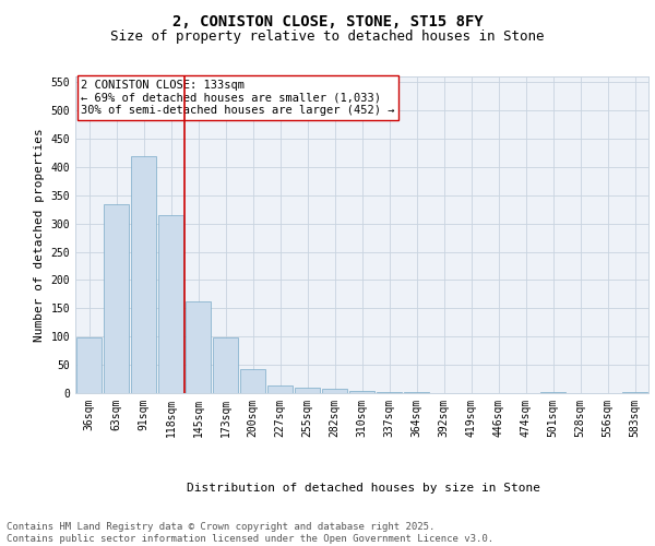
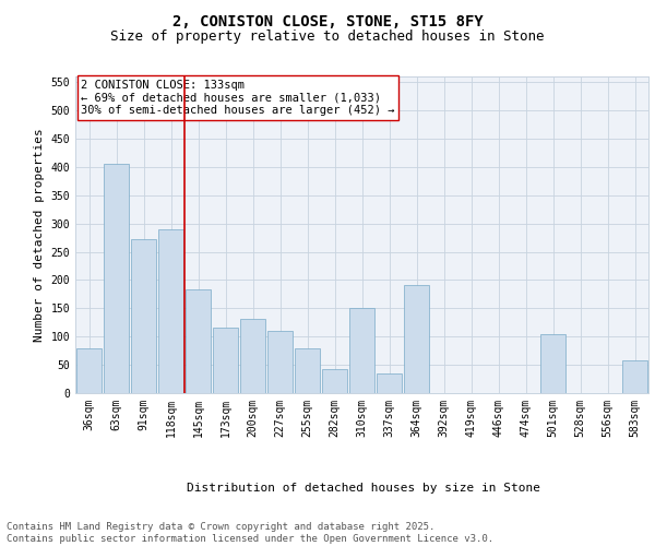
36sqm: 98 -> 80
63sqm: 335 -> 406
91sqm: 420 -> 272
118sqm: 315 -> 290
145sqm: 163 -> 184
173sqm: 98 -> 116
200sqm: 43 -> 132
227sqm: 13 -> 110
255sqm: 10 -> 80
282sqm: 7 -> 42
310sqm: 4 -> 150
337sqm: 1 -> 34
364sqm: 1 -> 192
501sqm: 1 -> 104
583sqm: 1 -> 58
